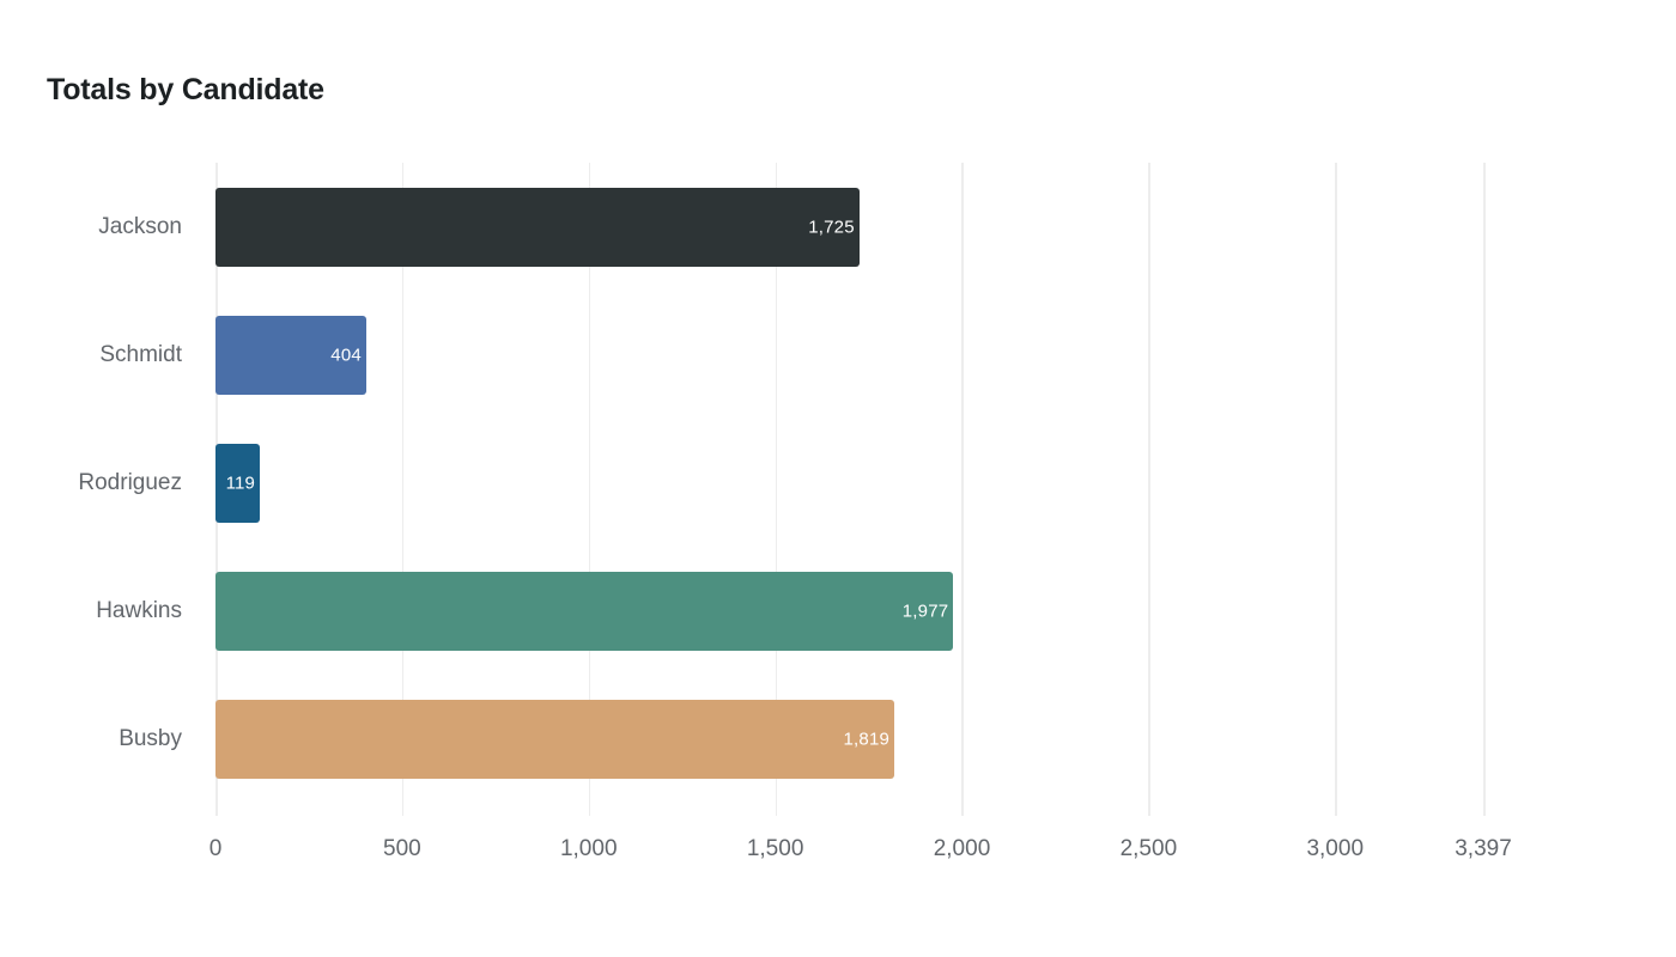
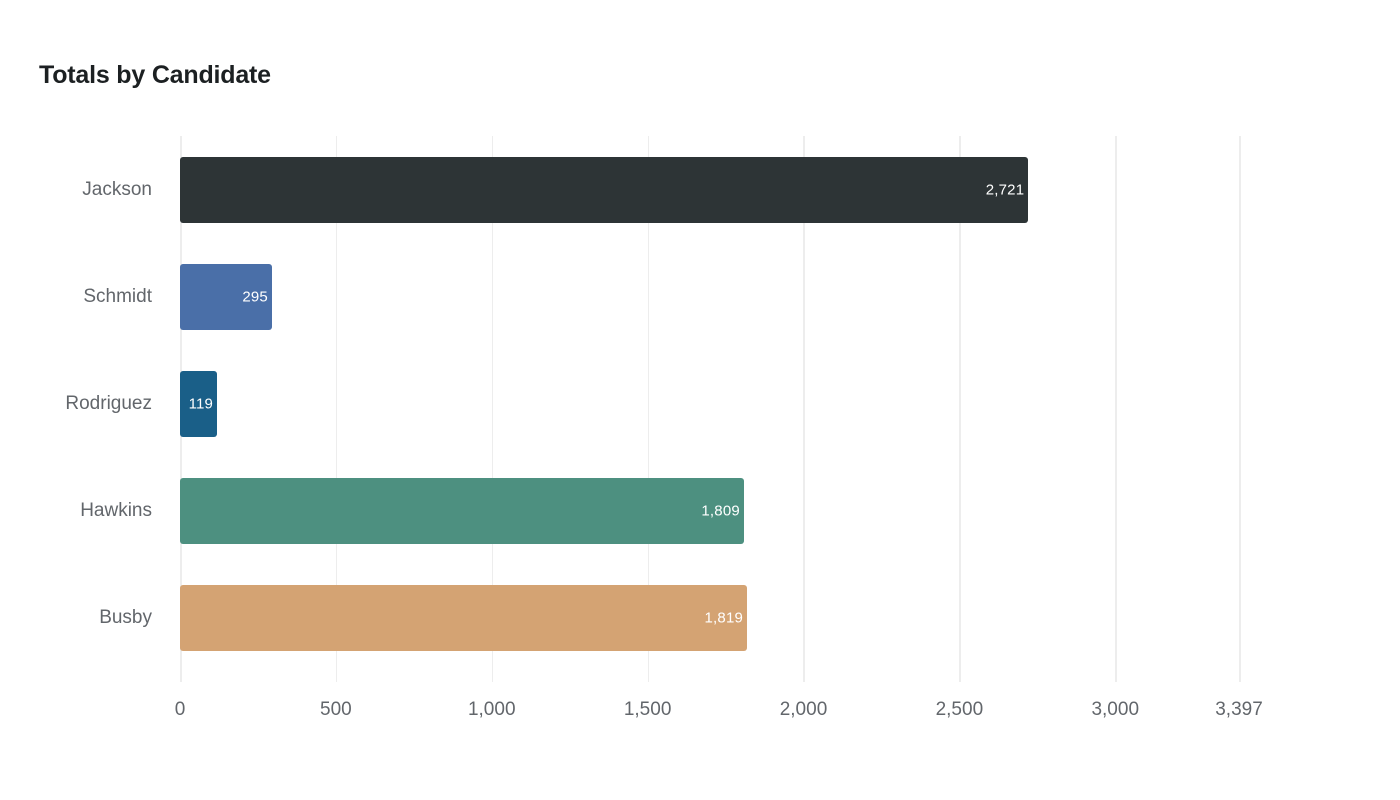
Jackson: 1,725 -> 2,721
Schmidt: 404 -> 295
Hawkins: 1,977 -> 1,809
